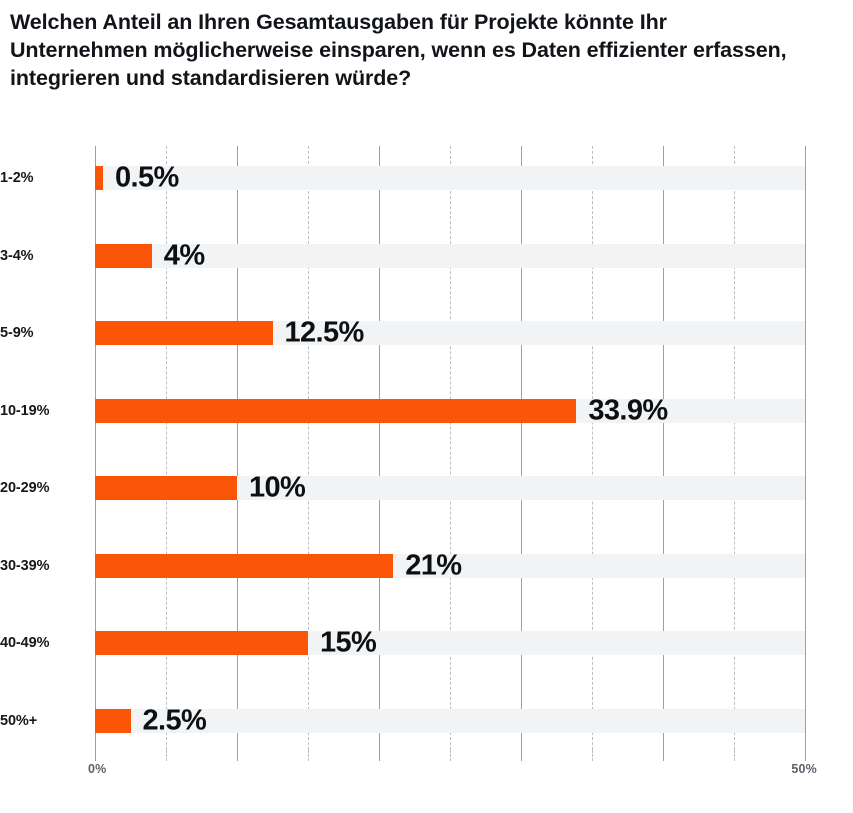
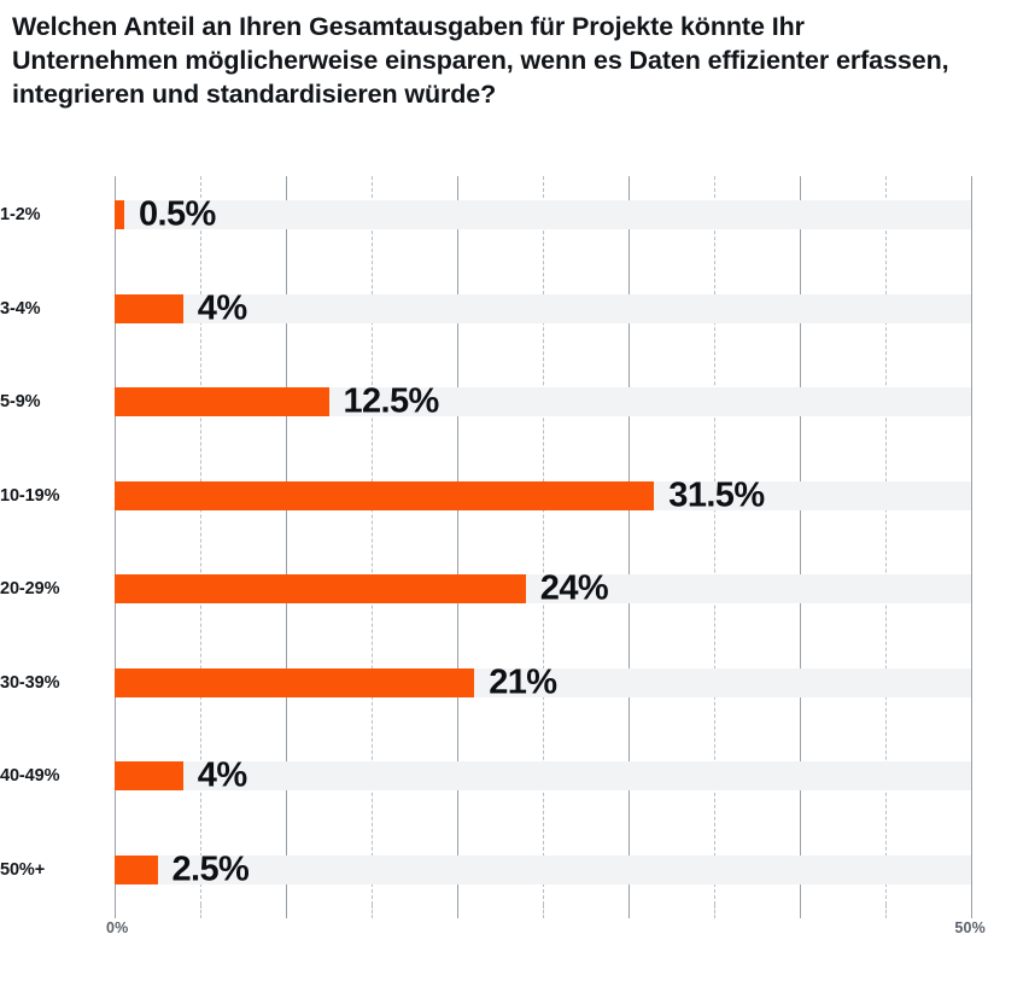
10-19%: 33.9% -> 31.5%
20-29%: 10% -> 24%
40-49%: 15% -> 4%
